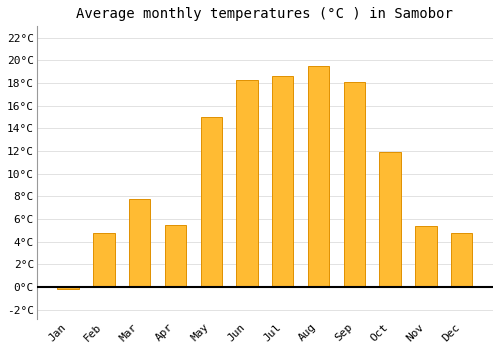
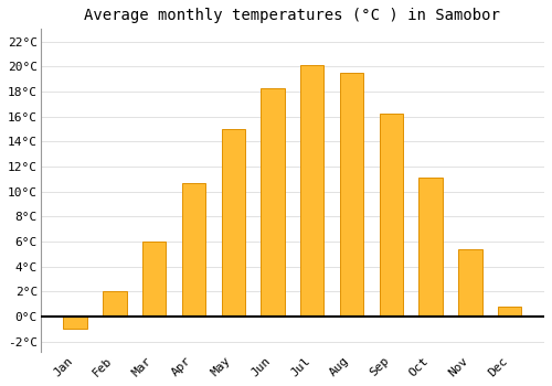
Jan: -0.2°C -> -1.0°C
Feb: 4.8°C -> 2.0°C
Mar: 7.8°C -> 6.0°C
Apr: 5.5°C -> 10.7°C
Jul: 18.6°C -> 20.1°C
Sep: 18.1°C -> 16.2°C
Oct: 11.9°C -> 11.1°C
Dec: 4.8°C -> 0.8°C
